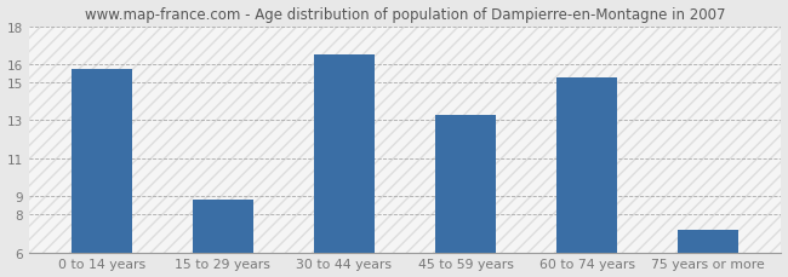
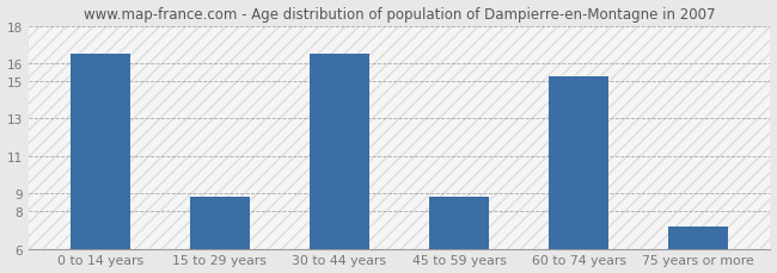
0 to 14 years: 15.7 -> 16.5
45 to 59 years: 13.3 -> 8.8
